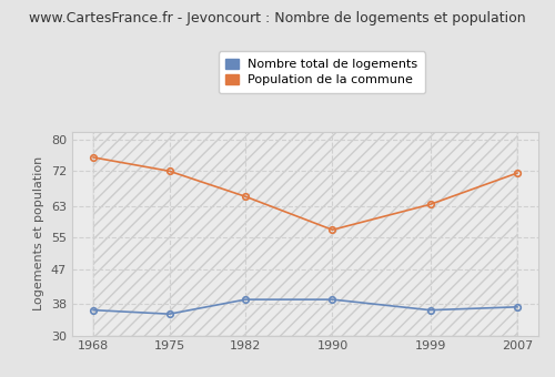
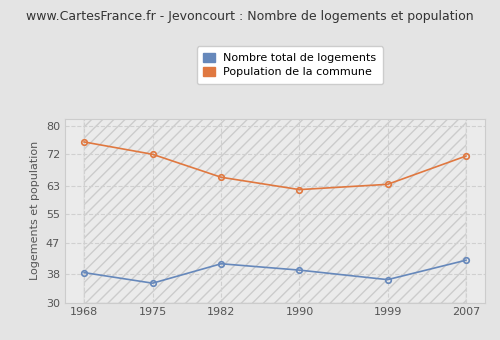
Nombre total de logements/1968: 36.5 -> 38.5
Nombre total de logements/1982: 39.2 -> 41.0
Population de la commune/1990: 57.0 -> 62.0
Nombre total de logements/2007: 37.3 -> 42.0
